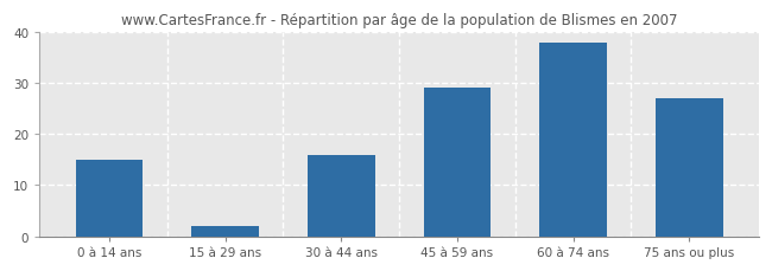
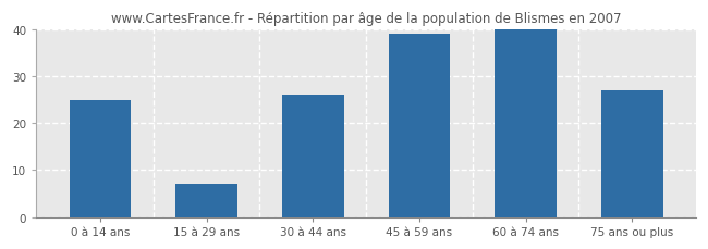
0 à 14 ans: 15 -> 25
15 à 29 ans: 2 -> 7
30 à 44 ans: 16 -> 26
45 à 59 ans: 29 -> 39
60 à 74 ans: 38 -> 40
